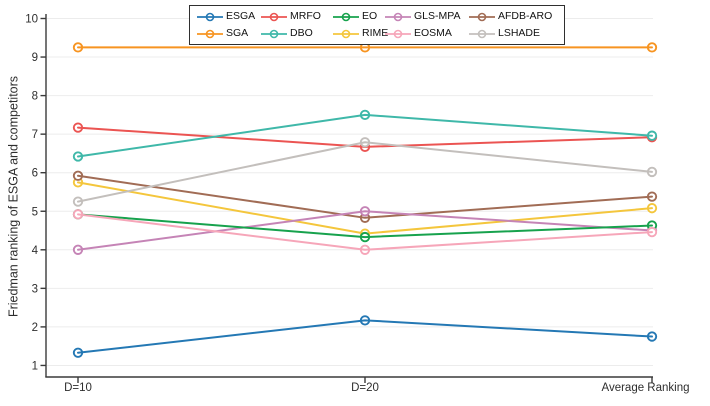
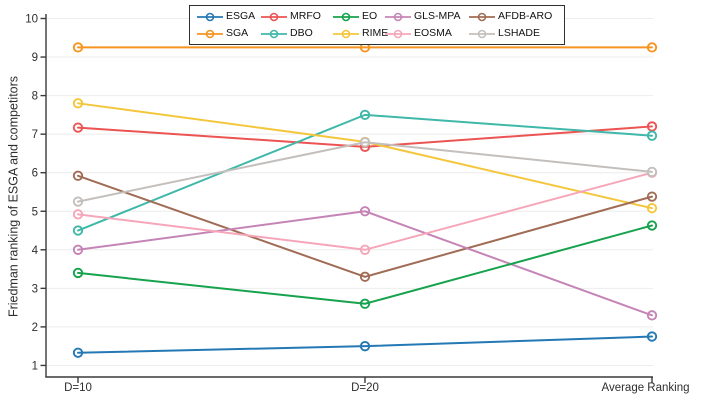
DBO/D=10: 6.4 -> 4.5
RIME/D=10: 5.8 -> 7.8
EO/D=10: 4.9 -> 3.4
ESGA/D=20: 2.2 -> 1.5
RIME/D=20: 4.4 -> 6.8
AFDB-ARO/D=20: 4.8 -> 3.3
EO/D=20: 4.3 -> 2.6
MRFO/Average Ranking: 6.9 -> 7.2
GLS-MPA/Average Ranking: 4.5 -> 2.3
EOSMA/Average Ranking: 4.5 -> 6.0
